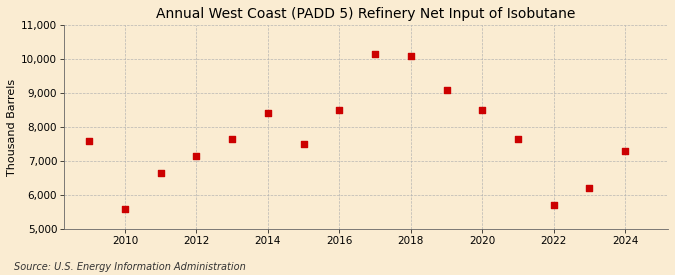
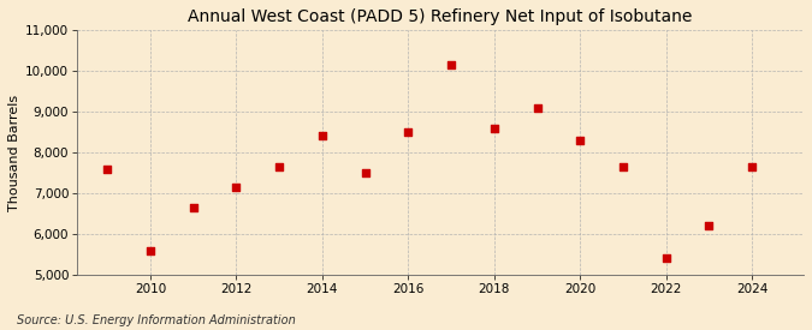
2018: 10,100 -> 8,600
2020: 8,500 -> 8,300
2022: 5,700 -> 5,400
2024: 7,300 -> 7,650
